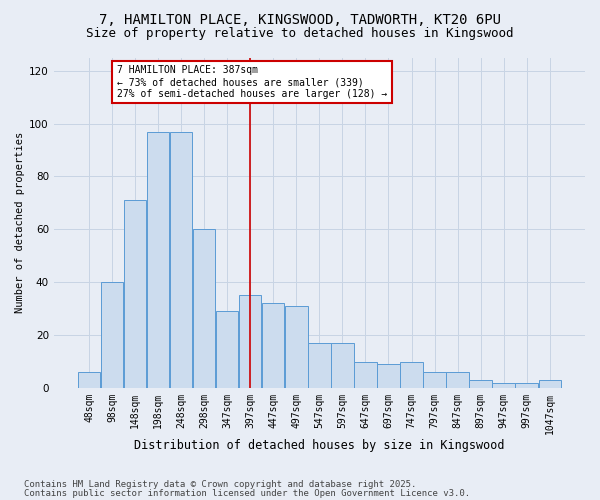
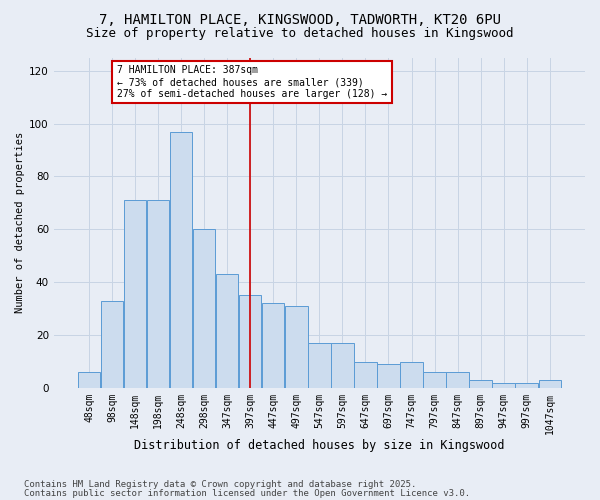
98sqm: 40 -> 33
198sqm: 97 -> 71
347sqm: 29 -> 43
